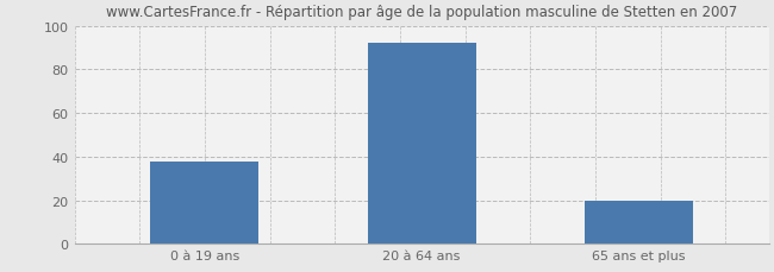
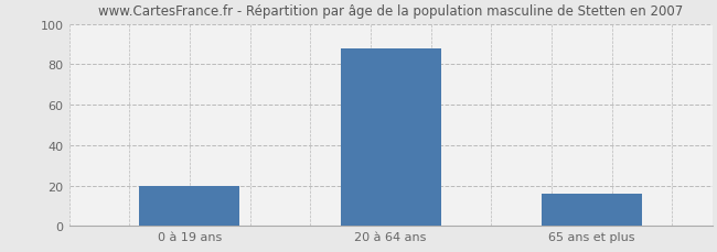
0 à 19 ans: 38 -> 20
20 à 64 ans: 92 -> 88
65 ans et plus: 20 -> 16
